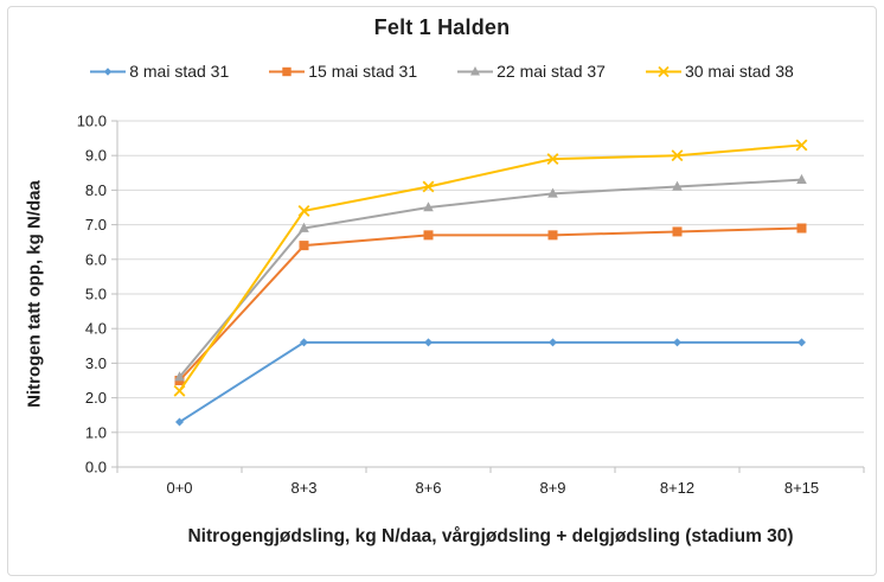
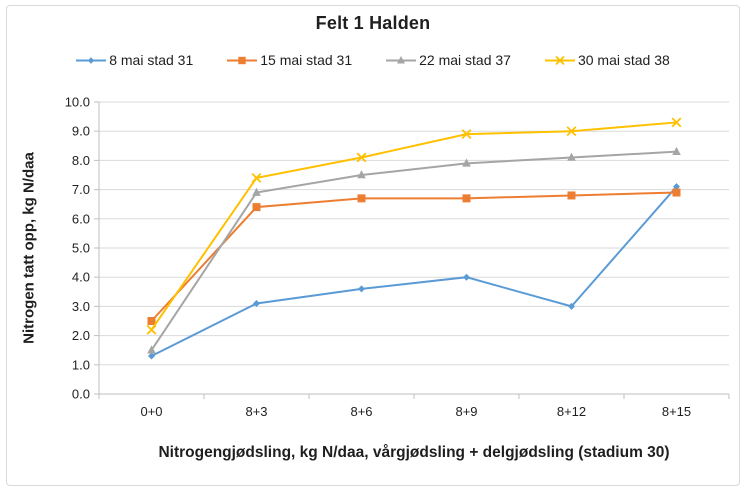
22 mai stad 37/0+0: 2.6 -> 1.5
8 mai stad 31/8+3: 3.6 -> 3.1
8 mai stad 31/8+9: 3.6 -> 4.0
8 mai stad 31/8+12: 3.6 -> 3.0
8 mai stad 31/8+15: 3.6 -> 7.1
